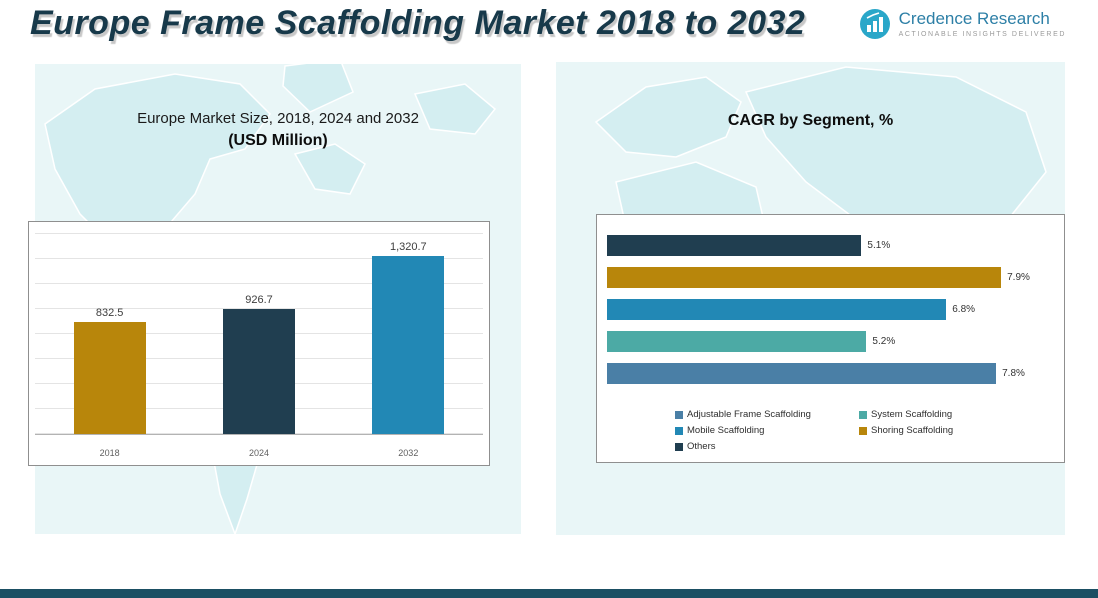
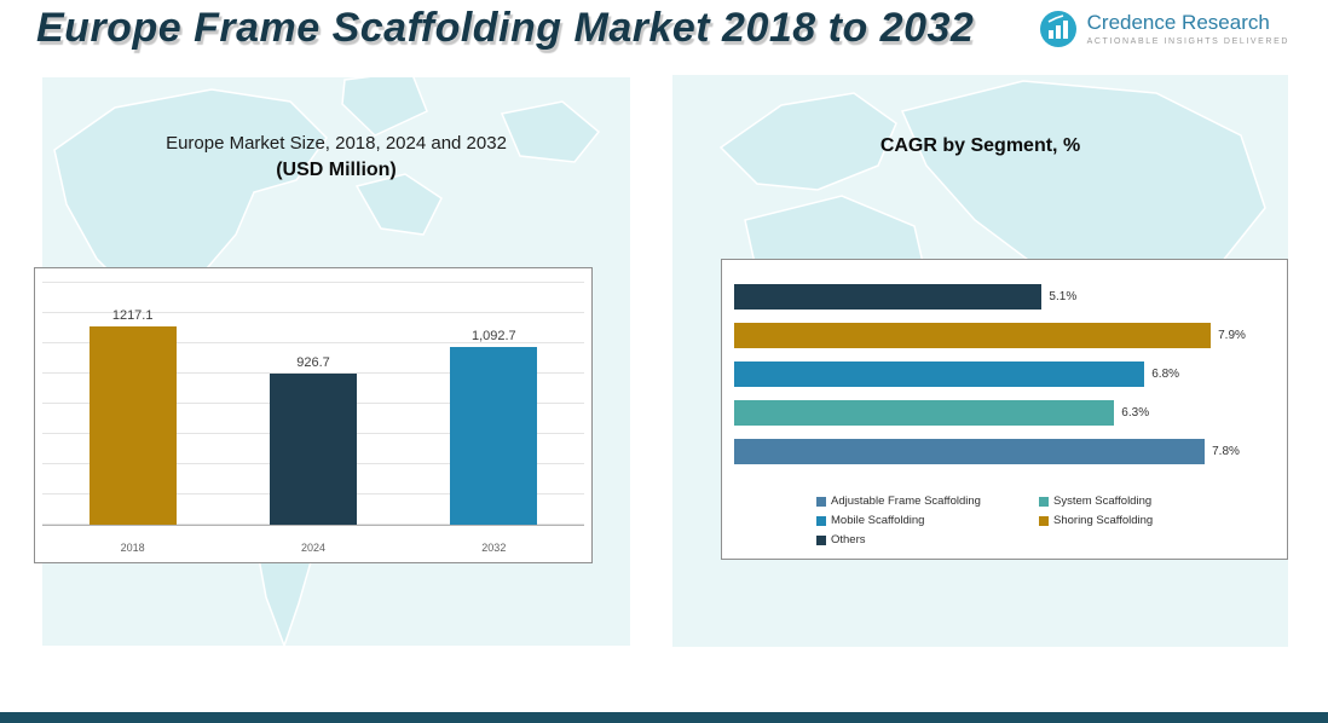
Europe Market Size, 2018, 2024 and 2032 (USD Million)/2018: 832.5 -> 1217.1
Europe Market Size, 2018, 2024 and 2032 (USD Million)/2032: 1,320.7 -> 1,092.7
CAGR by Segment, %/System Scaffolding: 5.2% -> 6.3%
